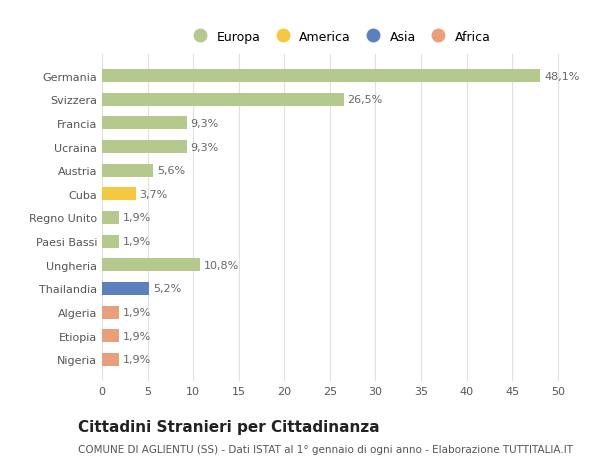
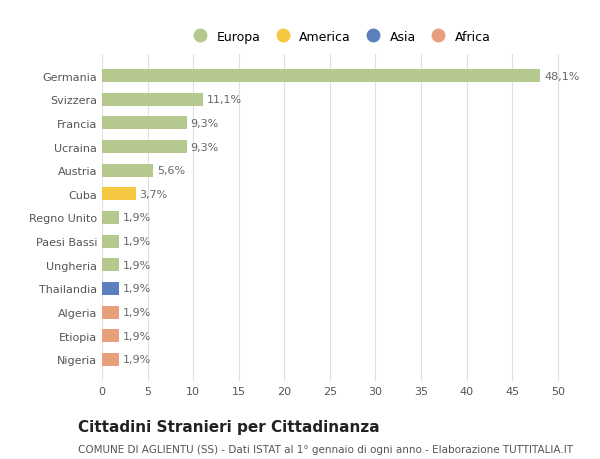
Svizzera: 26,5% -> 11,1%
Ungheria: 10,8% -> 1,9%
Thailandia: 5,2% -> 1,9%
